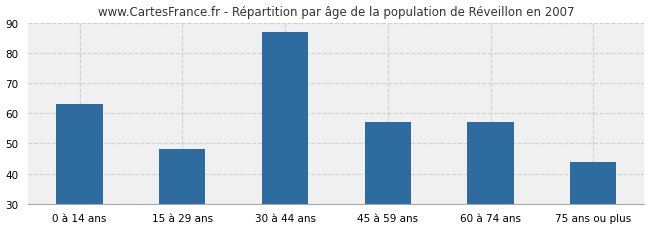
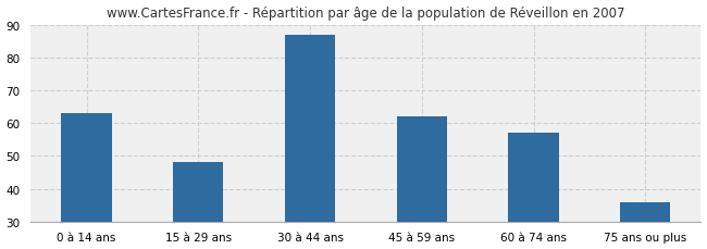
45 à 59 ans: 57 -> 62
75 ans ou plus: 44 -> 36
